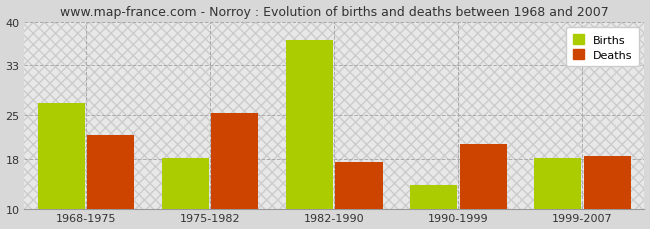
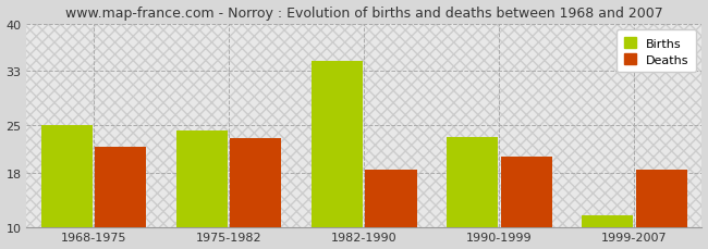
Births/1968-1975: 27.0 -> 25.0
Births/1975-1982: 18.2 -> 24.3
Deaths/1975-1982: 25.4 -> 23.1
Births/1982-1990: 37.0 -> 34.5
Deaths/1982-1990: 17.6 -> 18.5
Births/1990-1999: 13.8 -> 23.3
Births/1999-2007: 18.2 -> 11.8
